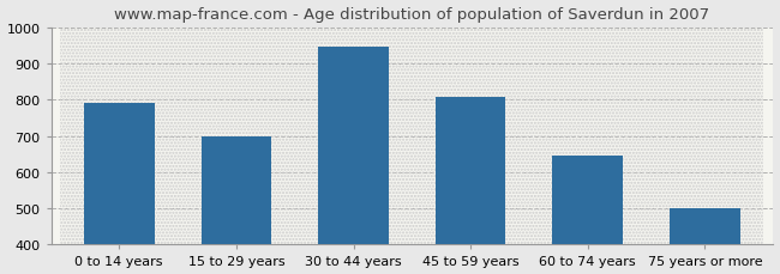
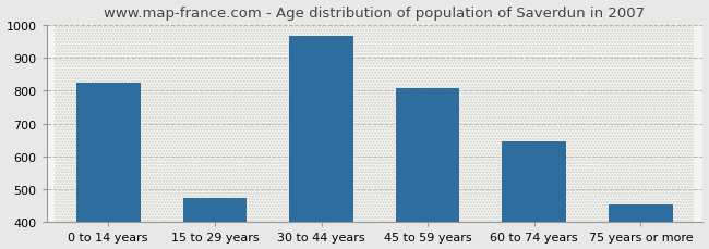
0 to 14 years: 790 -> 825
15 to 29 years: 698 -> 475
30 to 44 years: 946 -> 965
75 years or more: 500 -> 455
